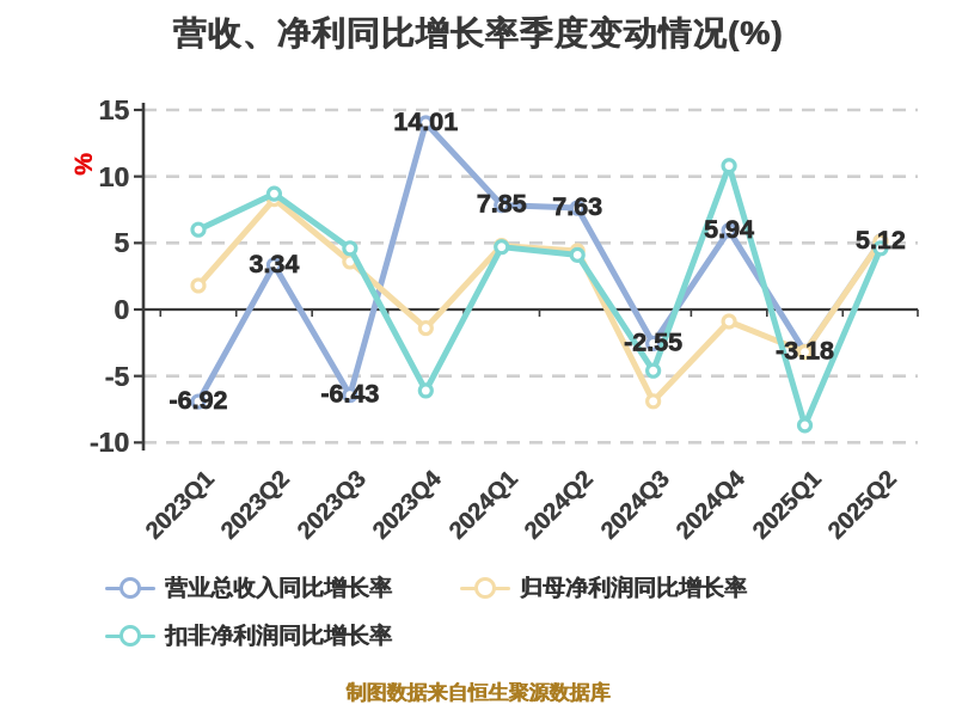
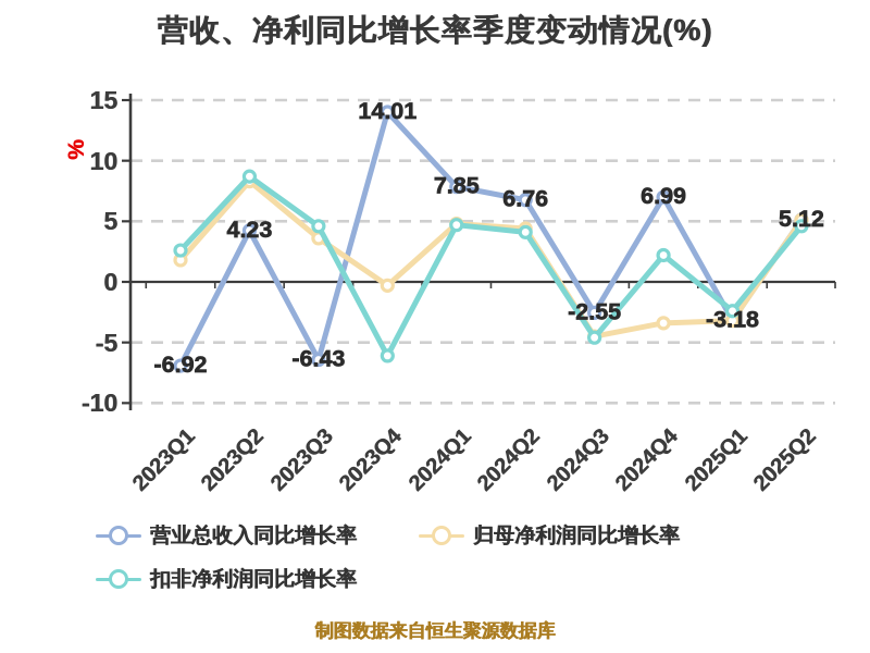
扣非净利润同比增长率/2023Q1: 6.0 -> 2.6
营业总收入同比增长率/2023Q2: 3.34 -> 4.23
归母净利润同比增长率/2023Q4: -1.4 -> -0.3
营业总收入同比增长率/2024Q2: 7.63 -> 6.76
归母净利润同比增长率/2024Q3: -6.9 -> -4.5
营业总收入同比增长率/2024Q4: 5.94 -> 6.99
归母净利润同比增长率/2024Q4: -0.9 -> -3.4
扣非净利润同比增长率/2024Q4: 10.8 -> 2.2
扣非净利润同比增长率/2025Q1: -8.7 -> -2.4
